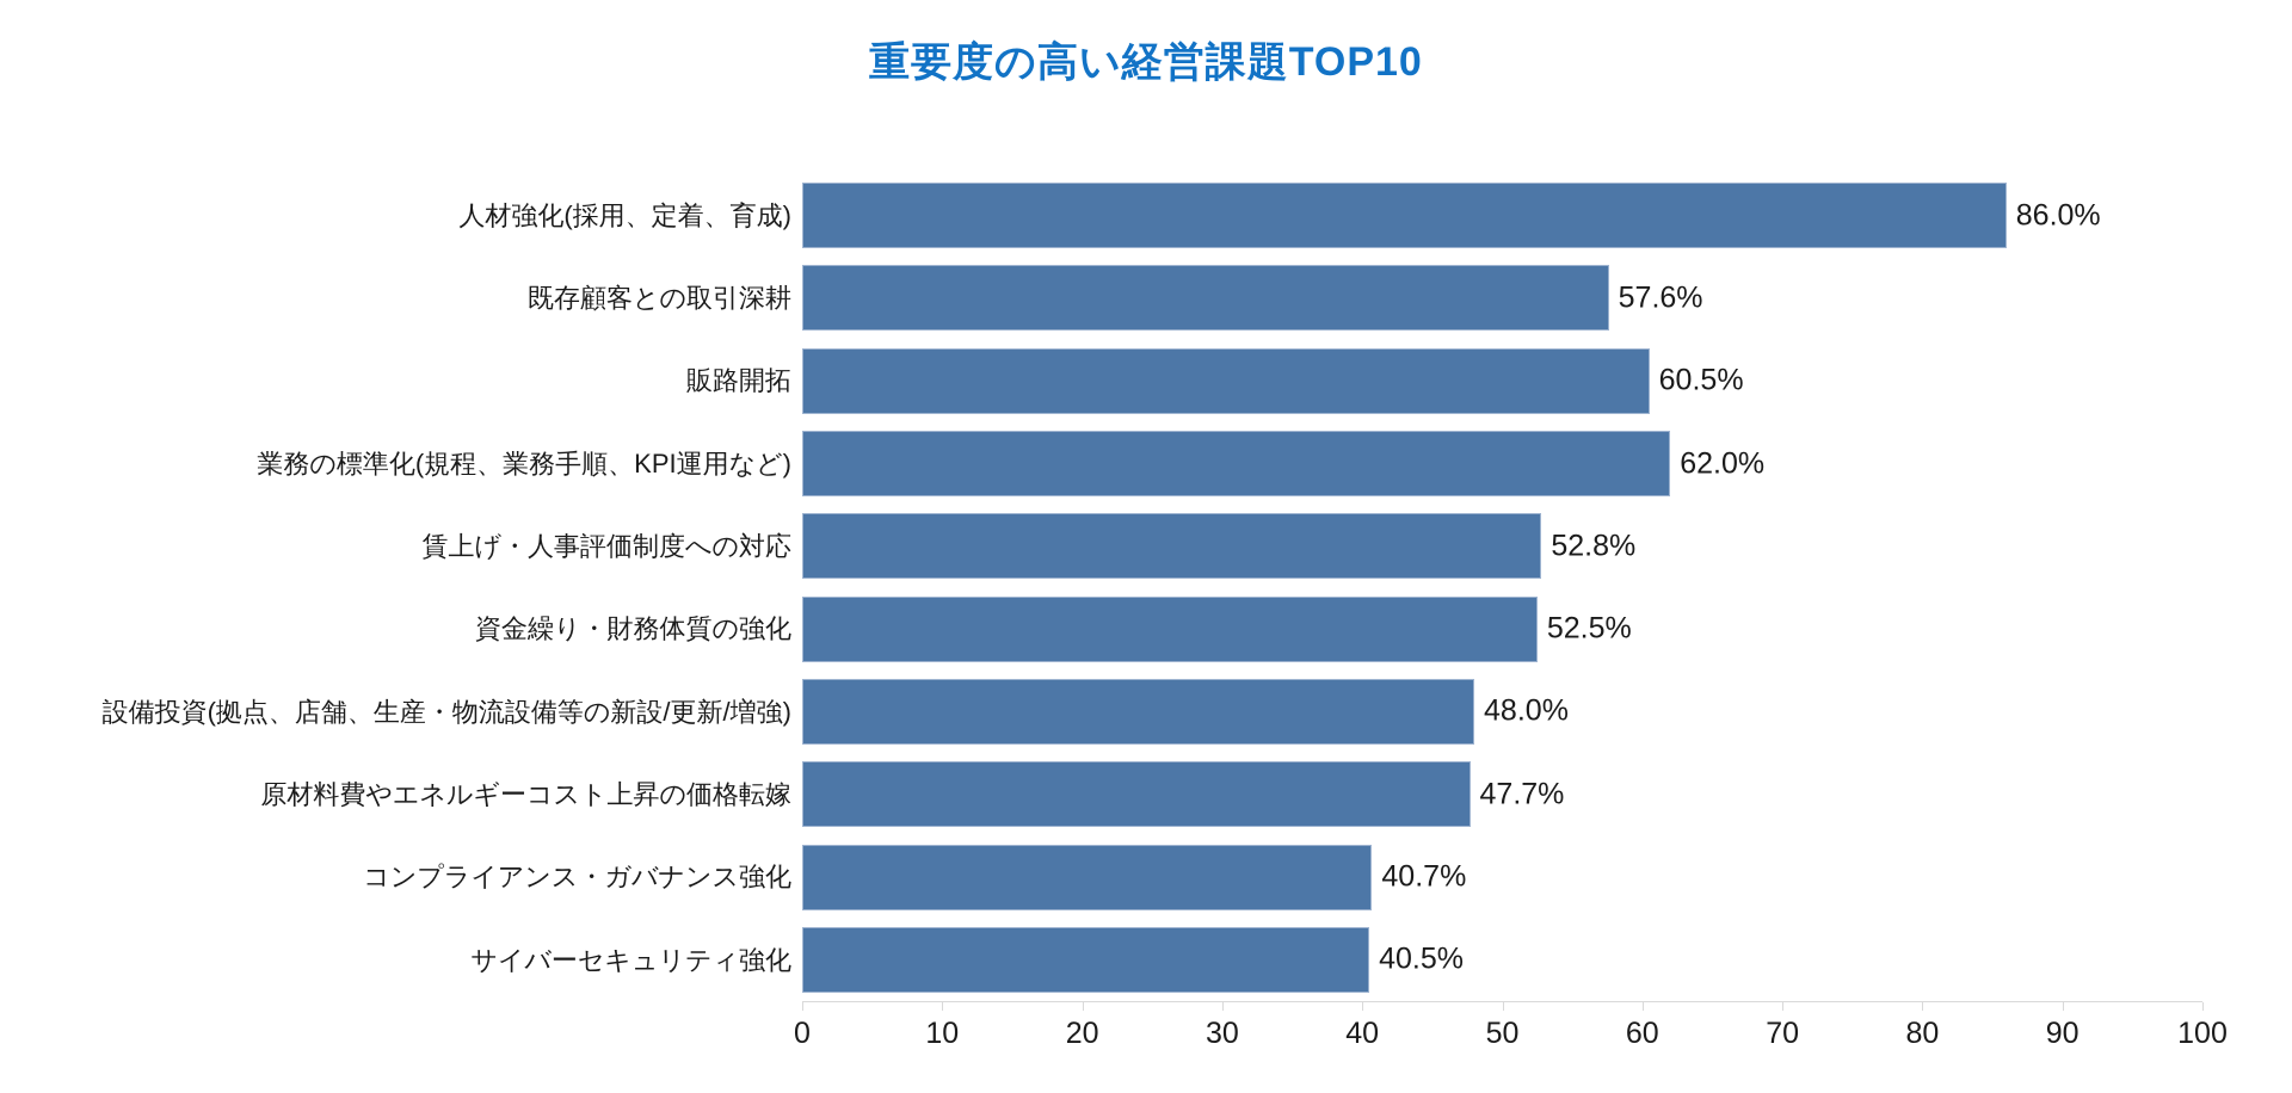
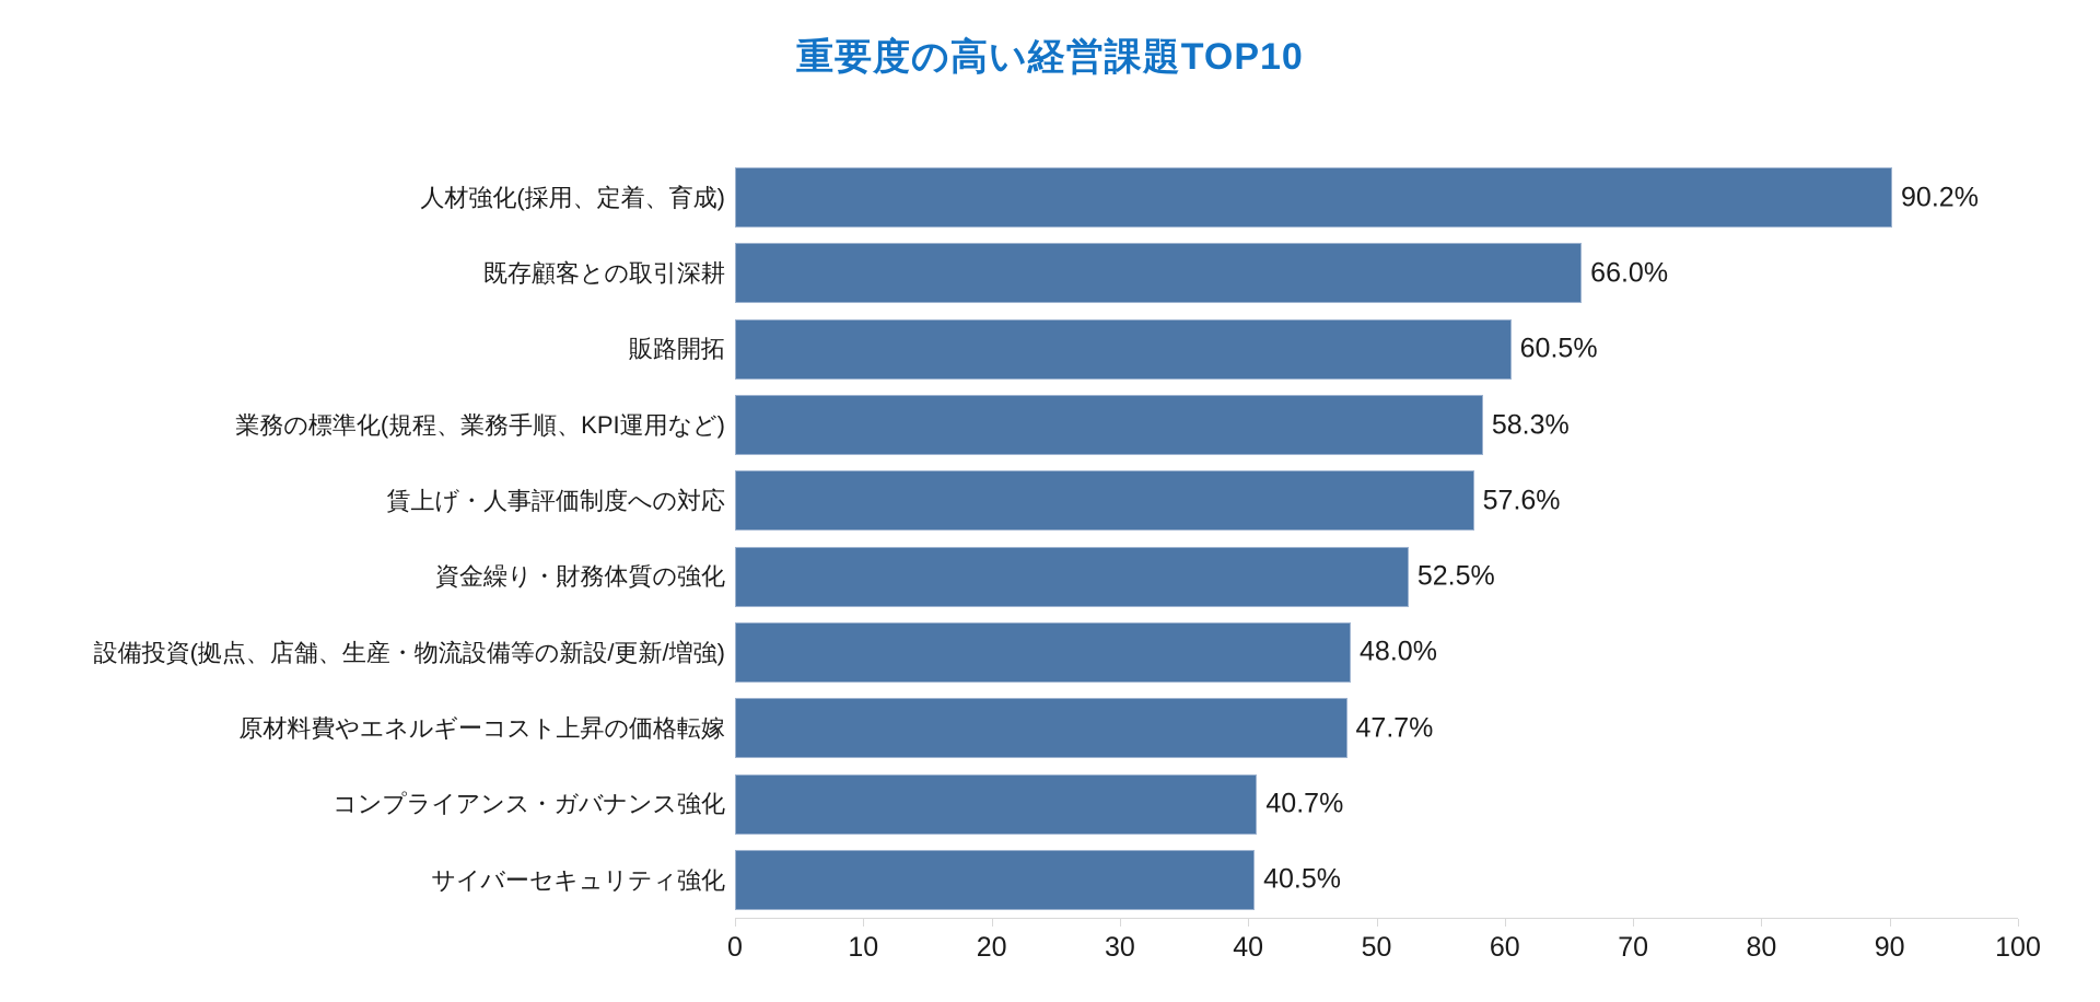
人材強化(採用、定着、育成): 86.0% -> 90.2%
既存顧客との取引深耕: 57.6% -> 66.0%
業務の標準化(規程、業務手順、KPI運用など): 62.0% -> 58.3%
賃上げ・人事評価制度への対応: 52.8% -> 57.6%
